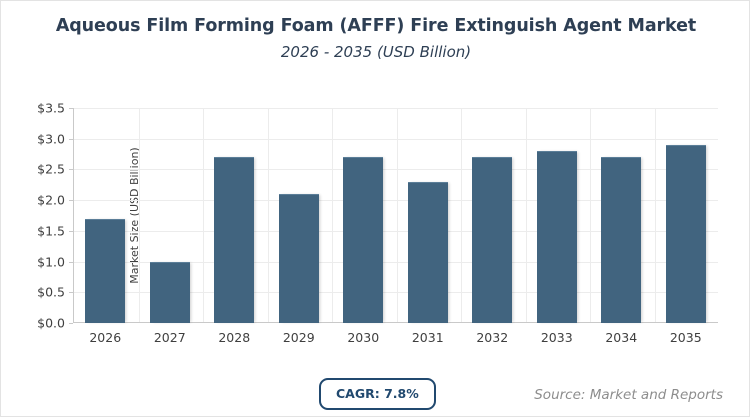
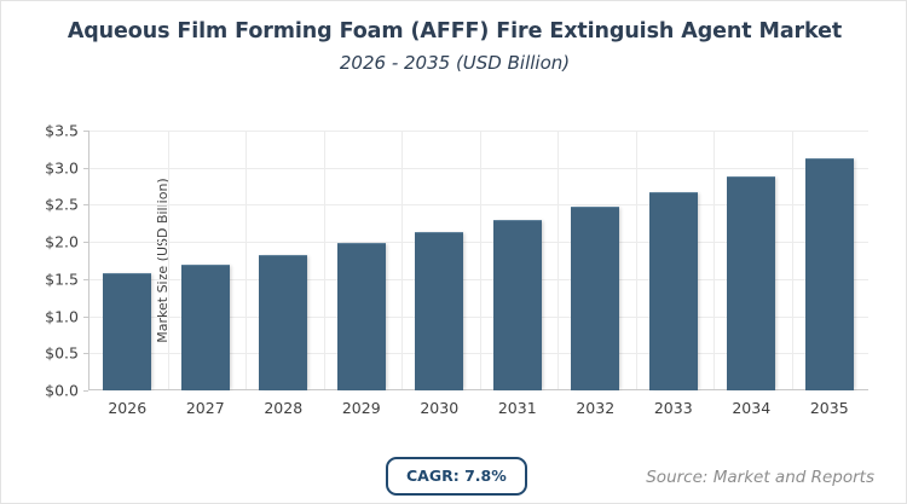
2026: $1.7 -> $1.6
2027: $1.0 -> $1.7
2028: $2.7 -> $1.8
2029: $2.1 -> $2.0
2030: $2.7 -> $2.1
2032: $2.7 -> $2.5
2033: $2.8 -> $2.7
2034: $2.7 -> $2.9
2035: $2.9 -> $3.1
